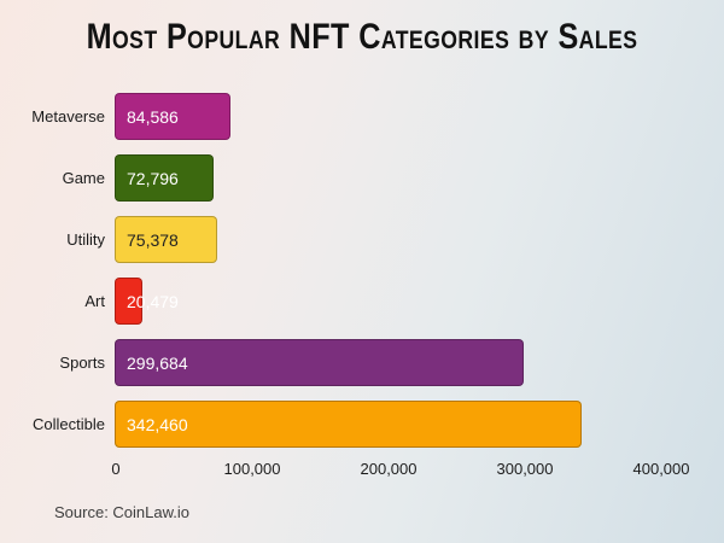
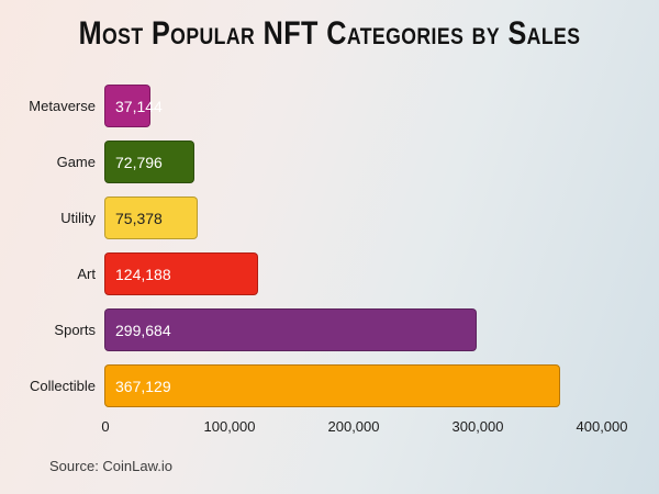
Metaverse: 84,586 -> 37,144
Art: 20,479 -> 124,188
Collectible: 342,460 -> 367,129
